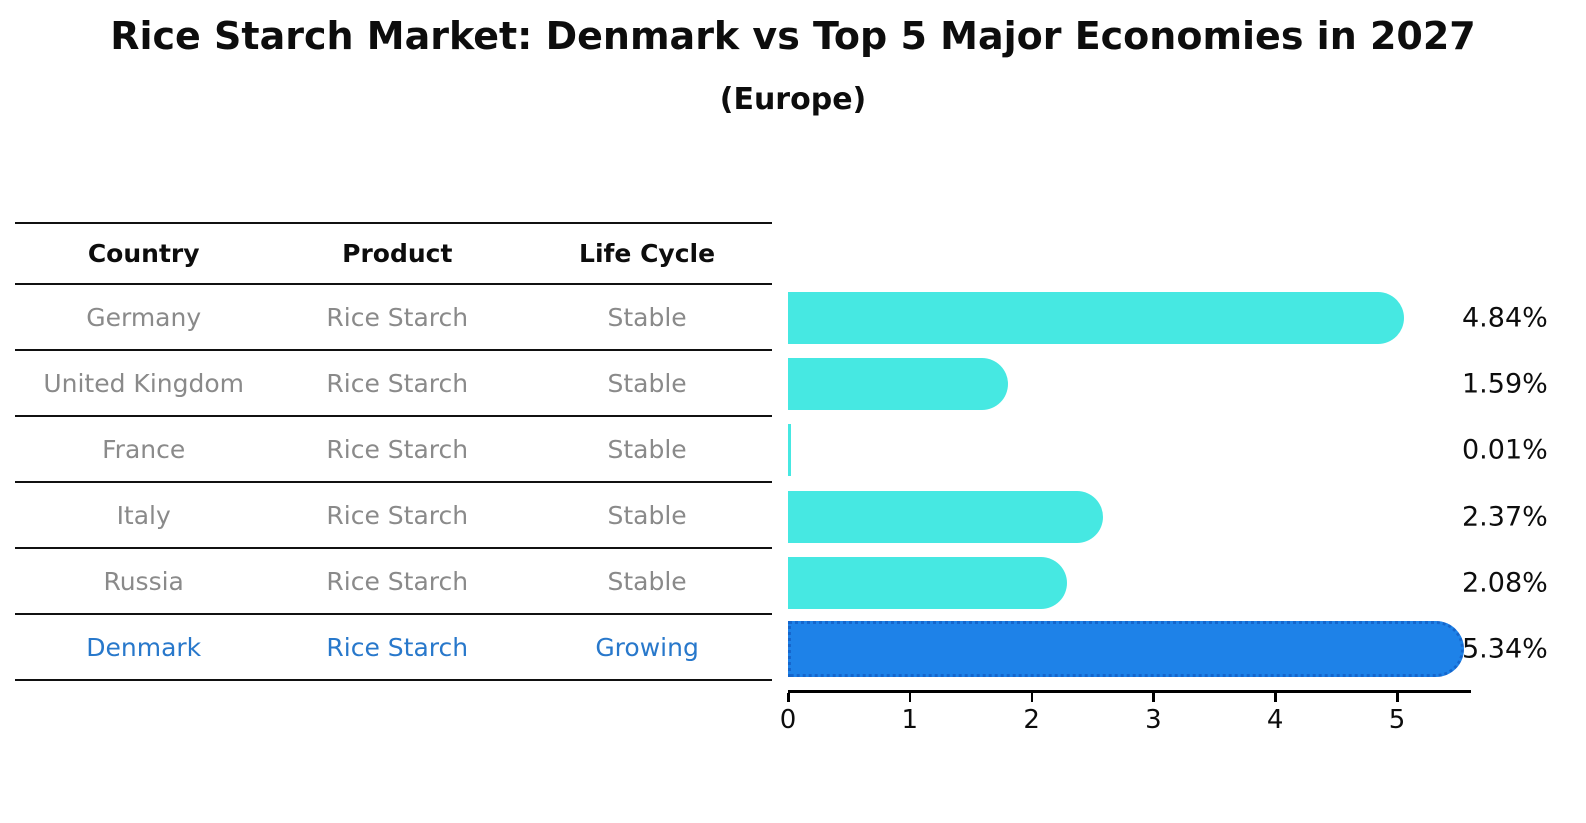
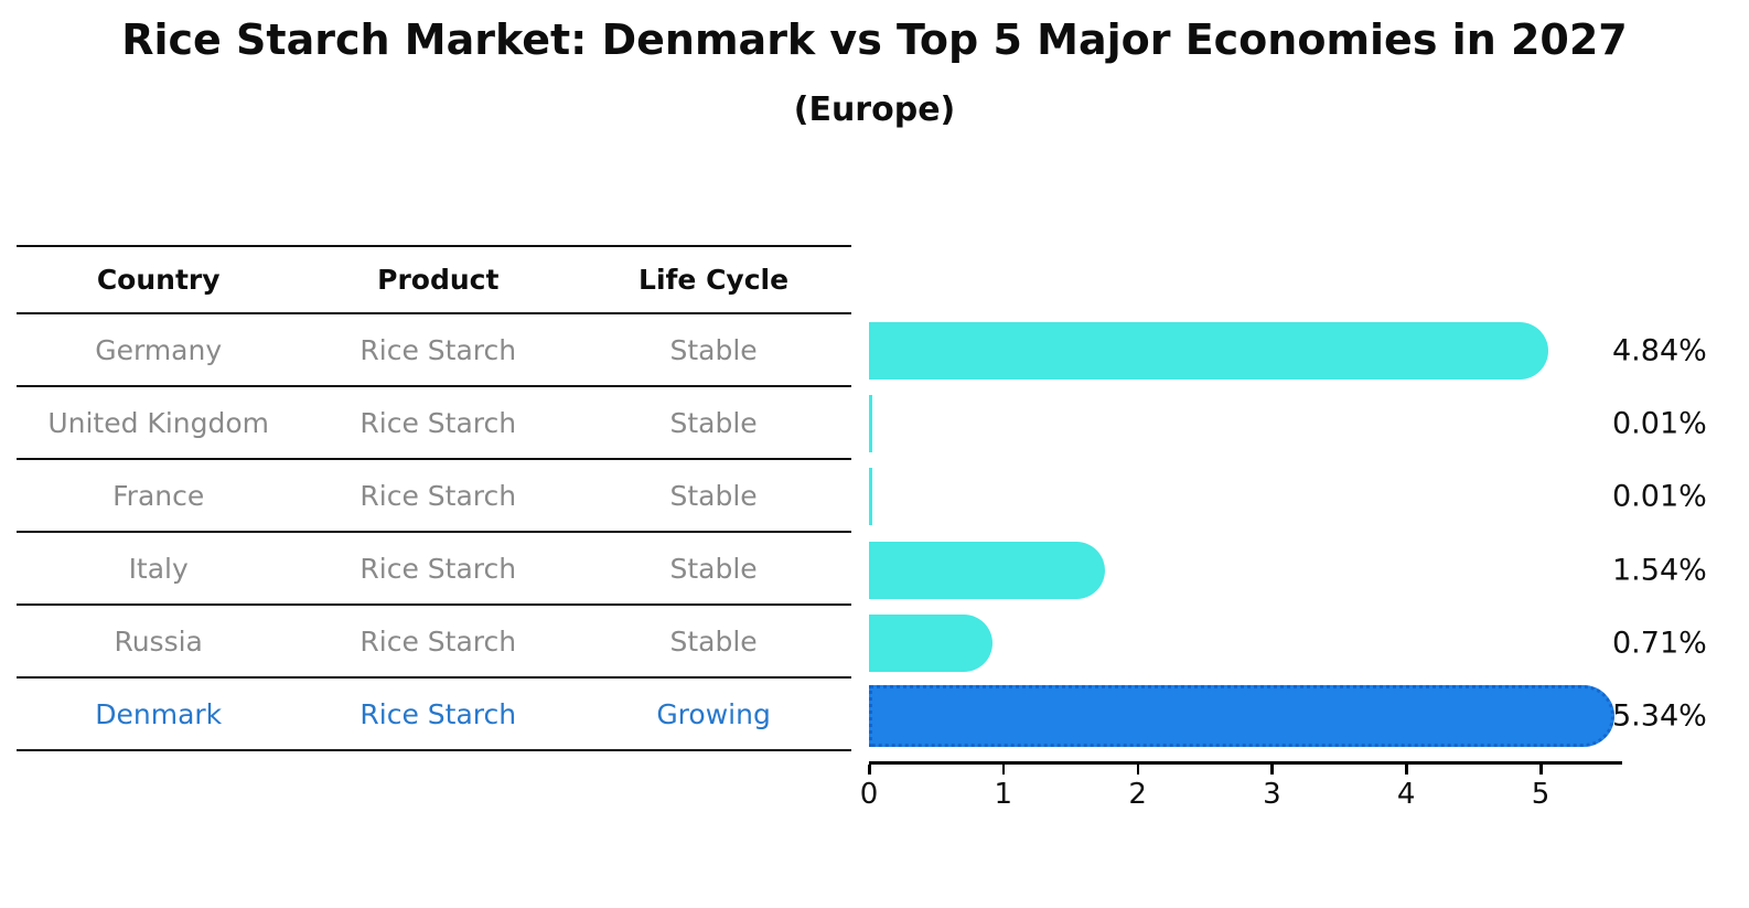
United Kingdom: 1.59% -> 0.01%
Italy: 2.37% -> 1.54%
Russia: 2.08% -> 0.71%
